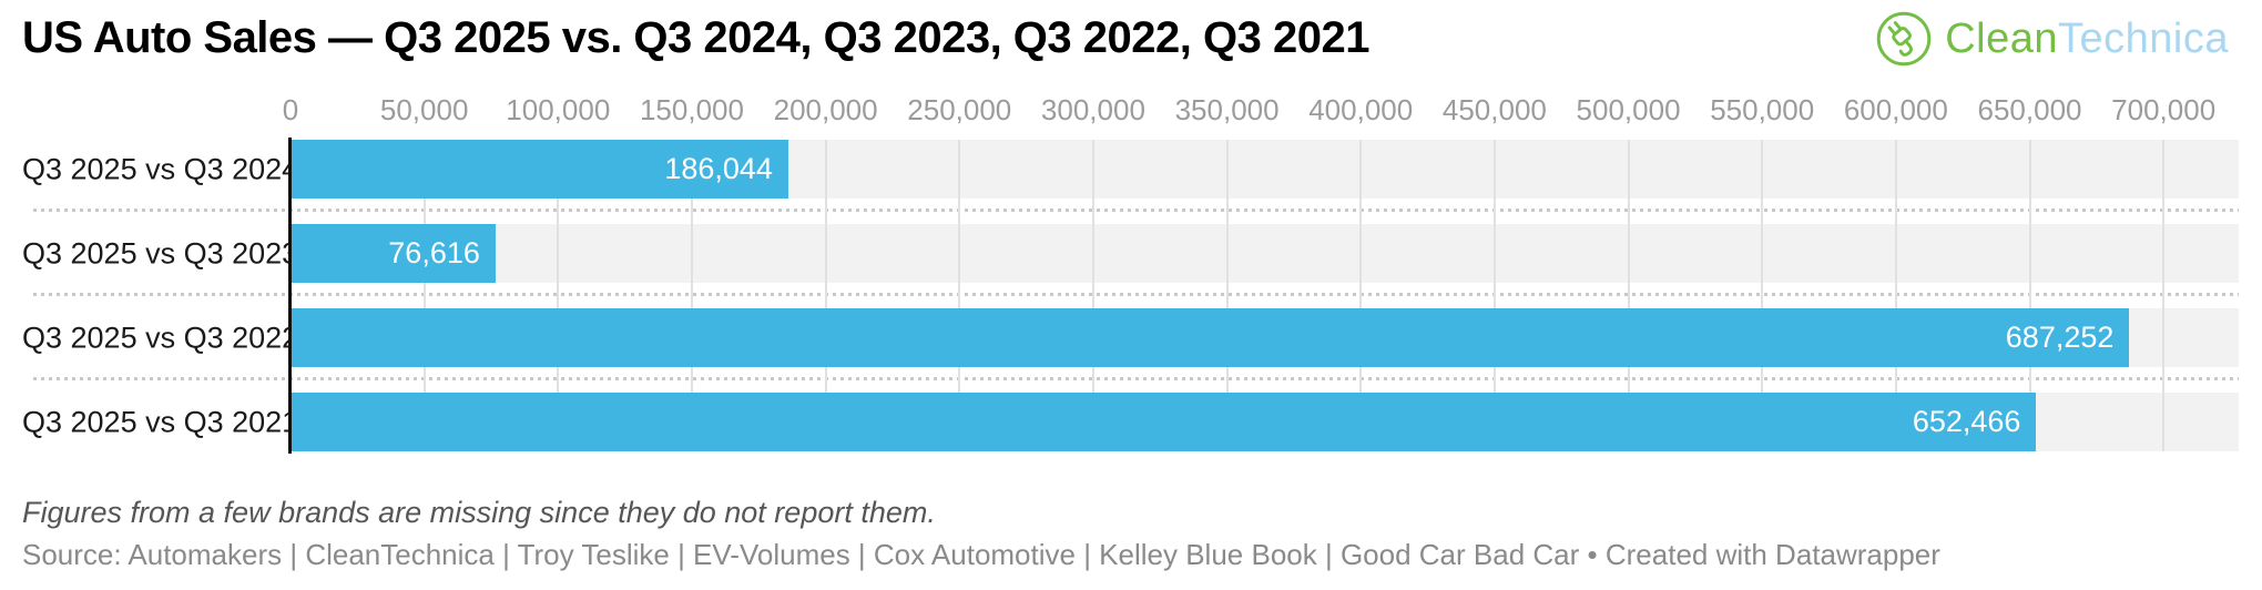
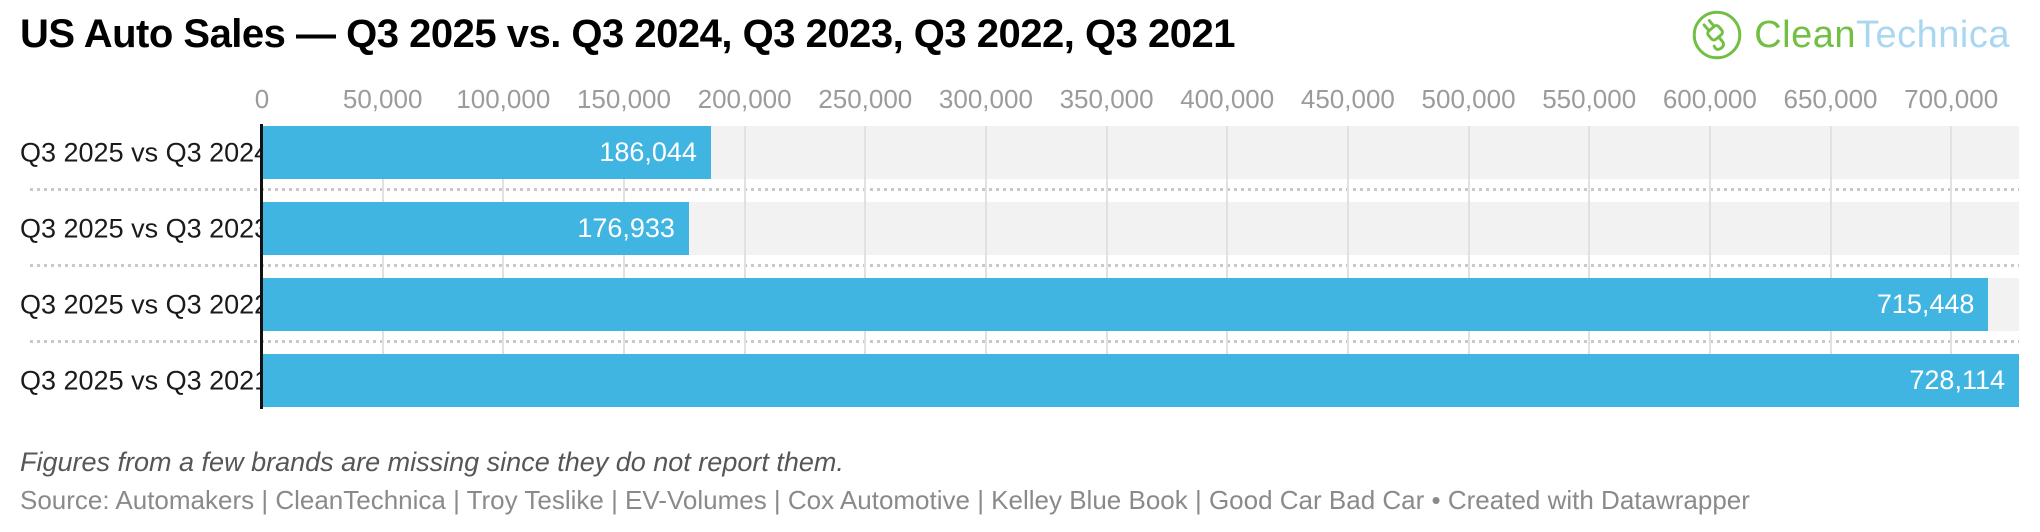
Q3 2025 vs Q3 2023: 76,616 -> 176,933
Q3 2025 vs Q3 2022: 687,252 -> 715,448
Q3 2025 vs Q3 2021: 652,466 -> 728,114
